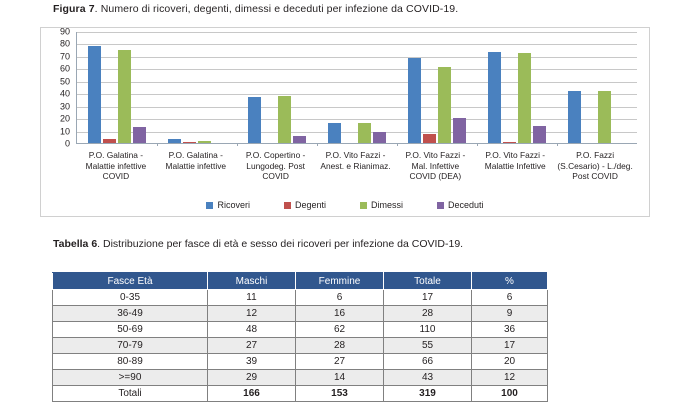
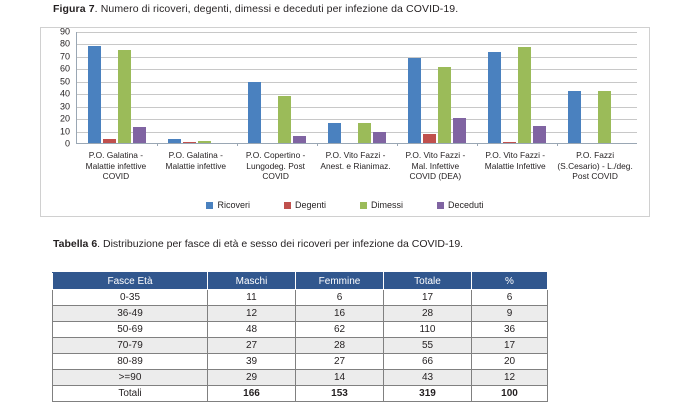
Ricoveri/P.O. Copertino - Lungodeg. Post COVID: 37 -> 49
Dimessi/P.O. Vito Fazzi - Malattie Infettive: 72 -> 77
